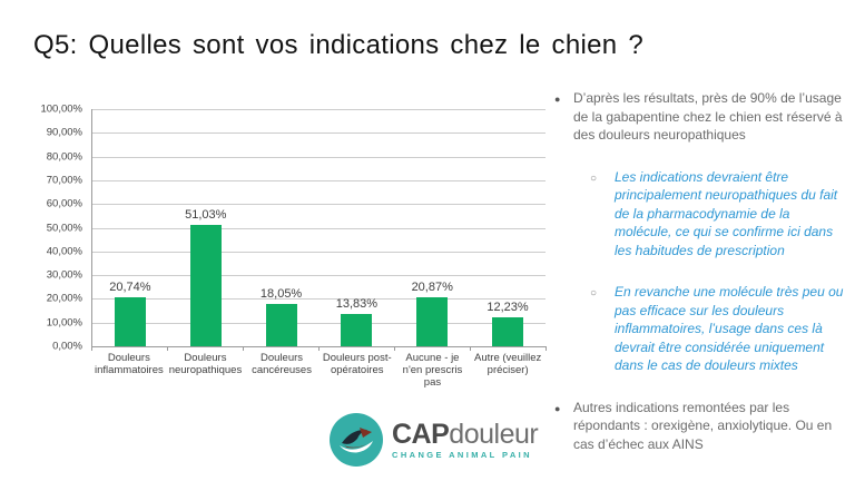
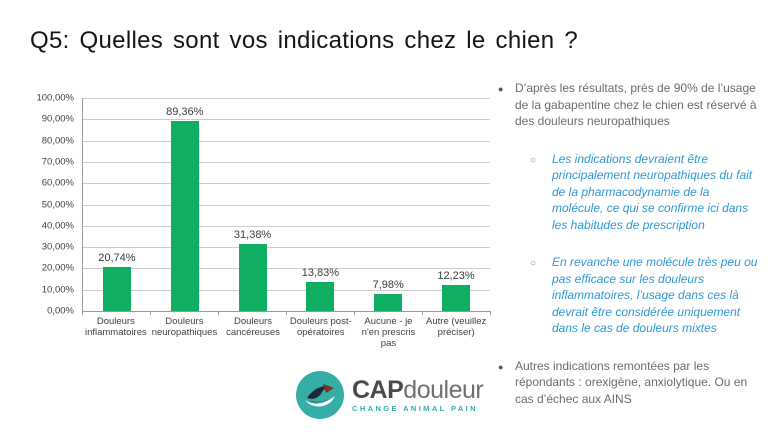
Douleurs neuropathiques: 51,03% -> 89,36%
Douleurs cancéreuses: 18,05% -> 31,38%
Aucune - je n'en prescris pas: 20,87% -> 7,98%
